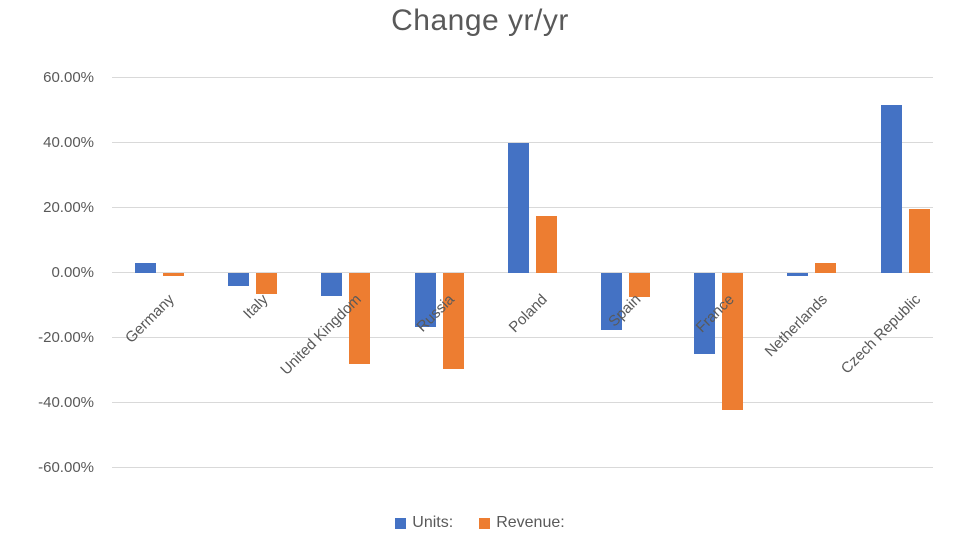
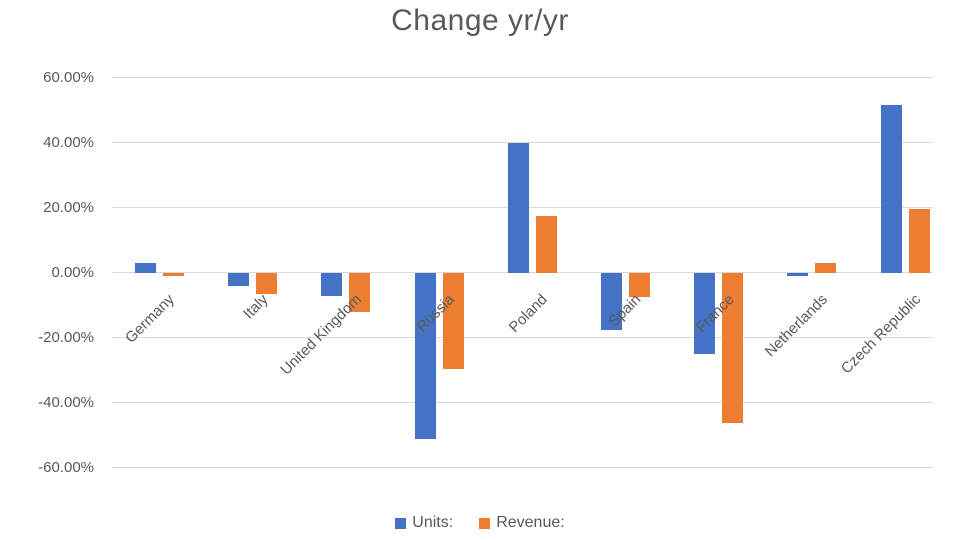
Revenue:/United Kingdom: -28% -> -12%
Units:/Russia: -16% -> -51%
Revenue:/France: -42% -> -46%
